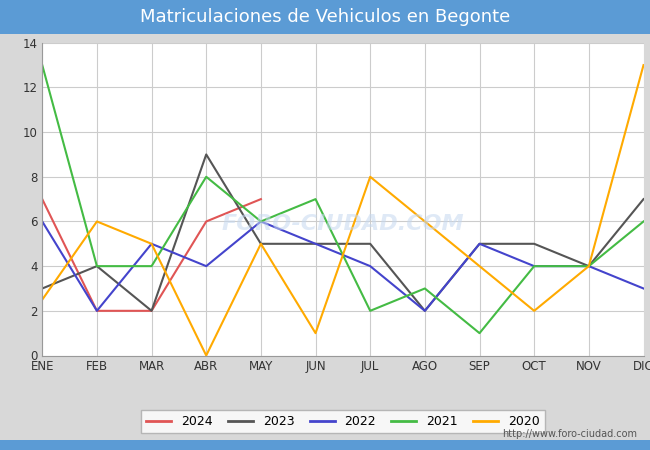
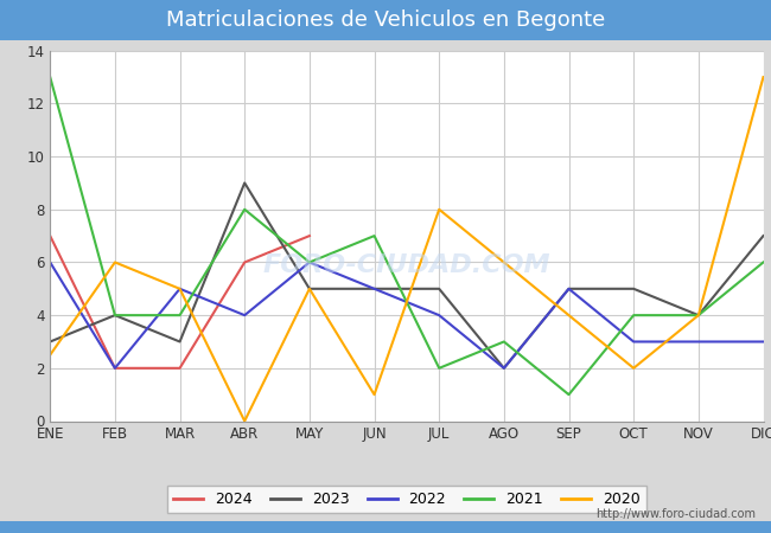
2023/MAR: 2 -> 3
2022/OCT: 4 -> 3
2022/NOV: 4 -> 3
